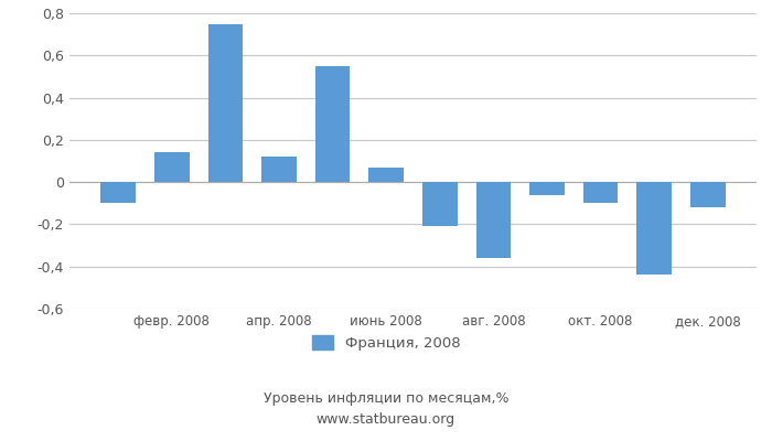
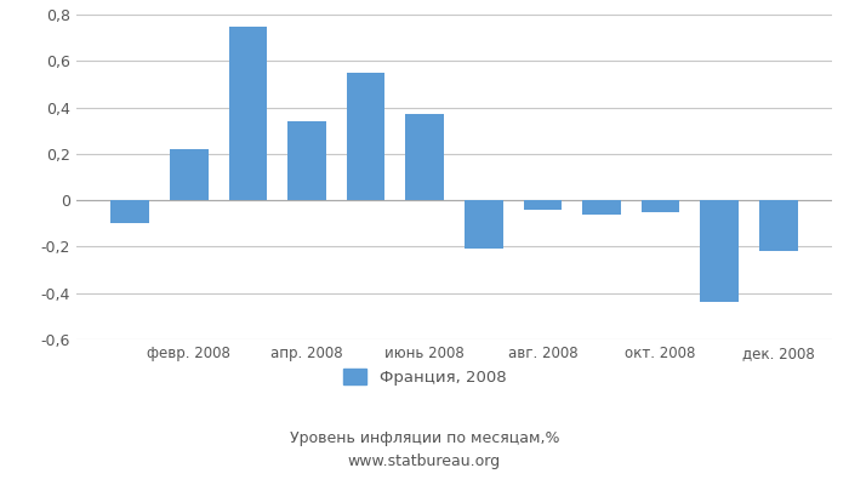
февр. 2008: 0,14 -> 0,22
апр. 2008: 0,12 -> 0,34
июнь 2008: 0,07 -> 0,37
авг. 2008: -0,36 -> -0,04
окт. 2008: -0,10 -> -0,05
дек. 2008: -0,12 -> -0,22
